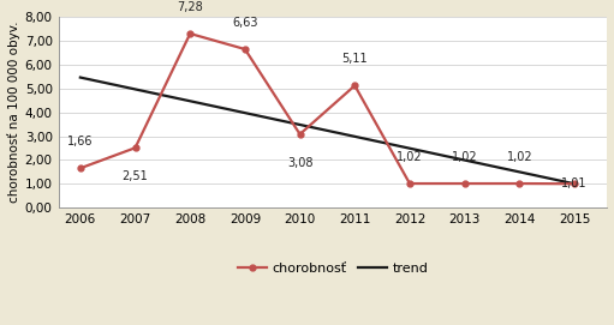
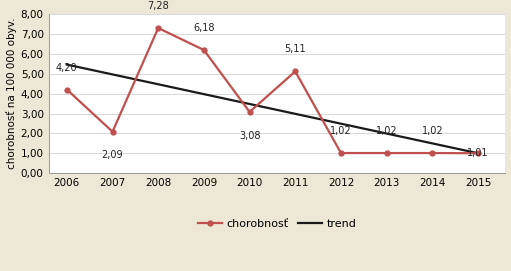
chorobnosť/2006: 1,66 -> 4,20
chorobnosť/2007: 2,51 -> 2,09
chorobnosť/2009: 6,63 -> 6,18
